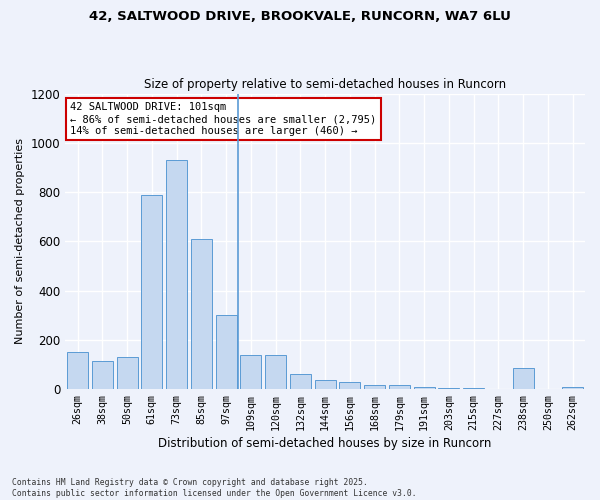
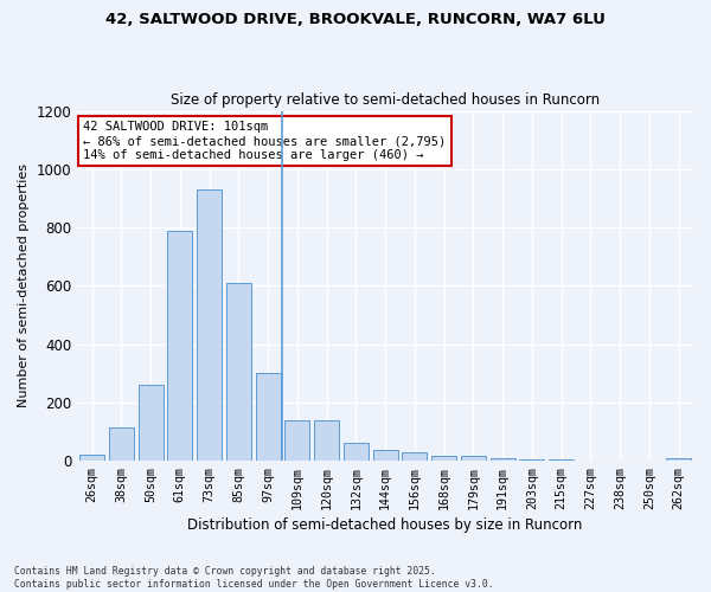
26sqm: 150 -> 20
50sqm: 130 -> 260
238sqm: 85 -> 1
